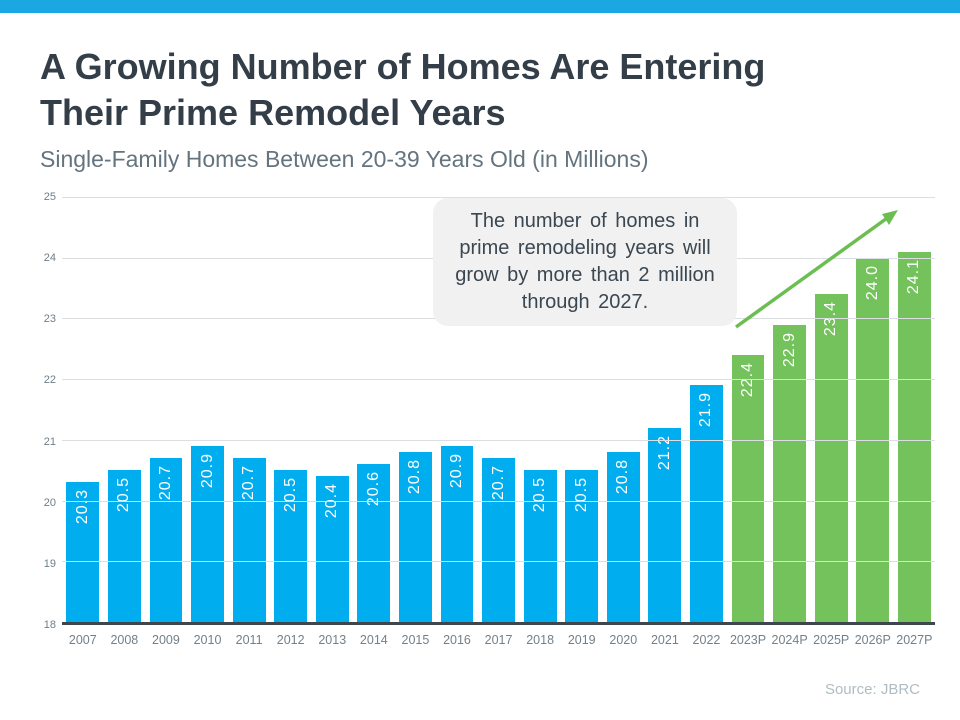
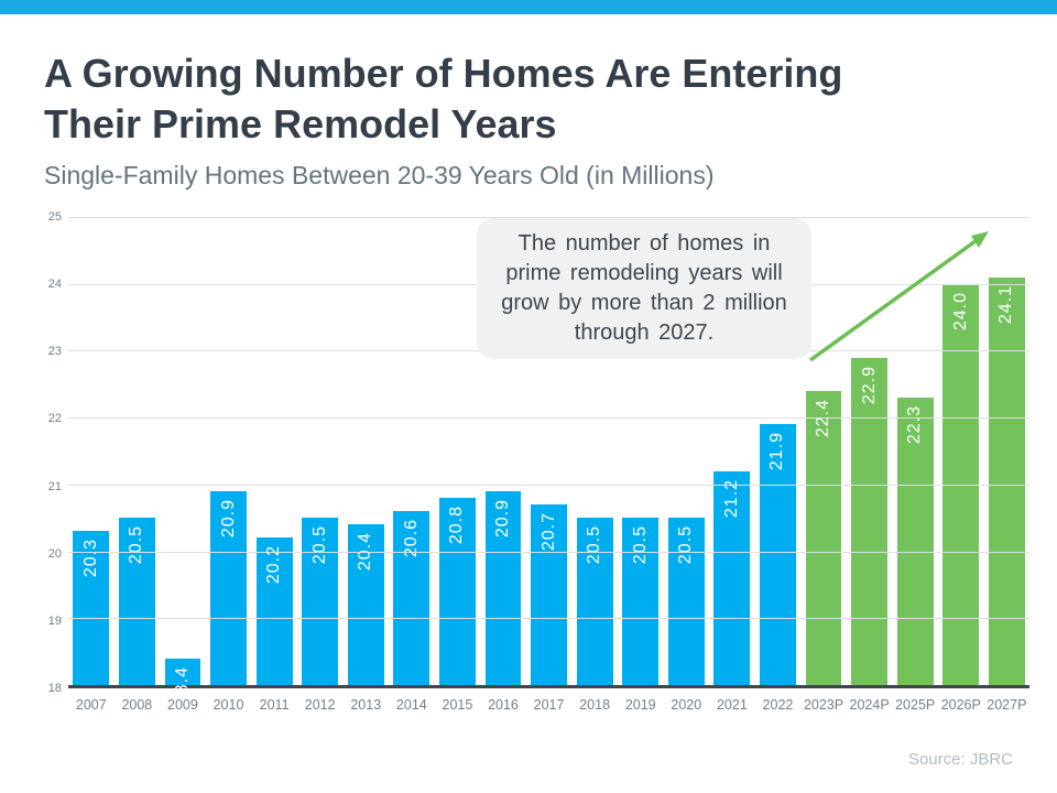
2009: 20.7 -> 18.4
2011: 20.7 -> 20.2
2020: 20.8 -> 20.5
2025P: 23.4 -> 22.3
